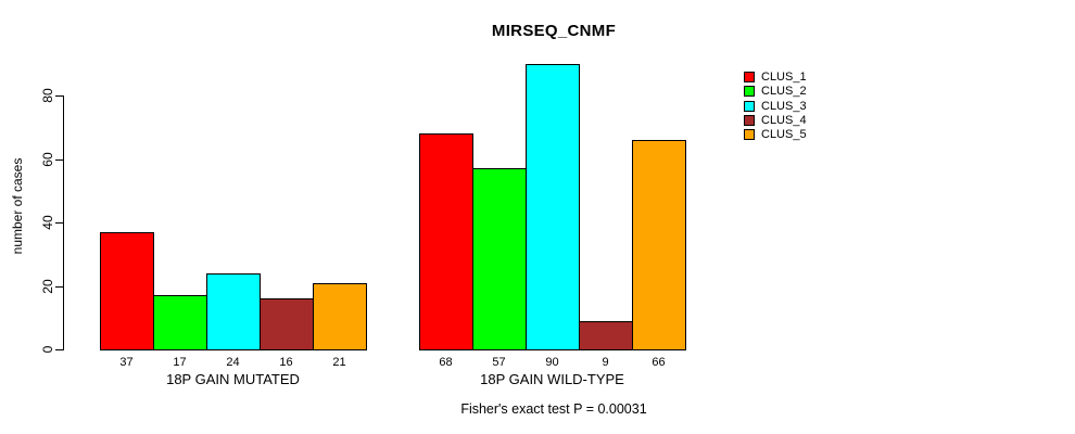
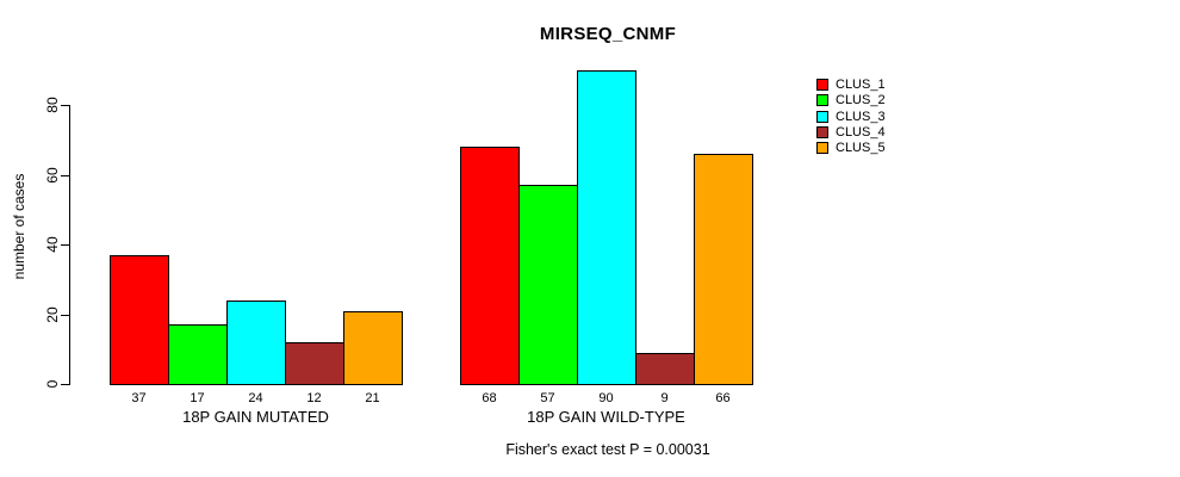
CLUS_4/18P GAIN MUTATED: 16 -> 12
